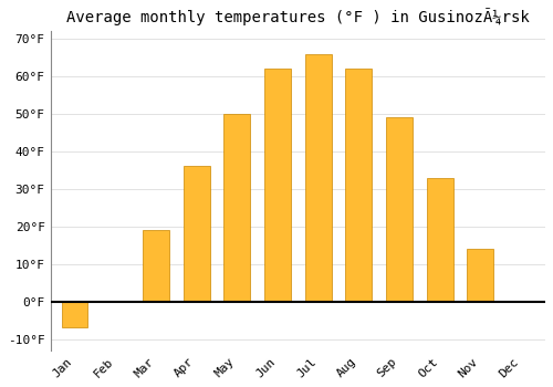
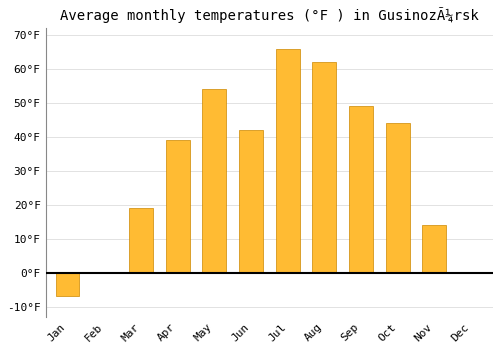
Apr: 36°F -> 39°F
May: 50°F -> 54°F
Jun: 62°F -> 42°F
Oct: 33°F -> 44°F
